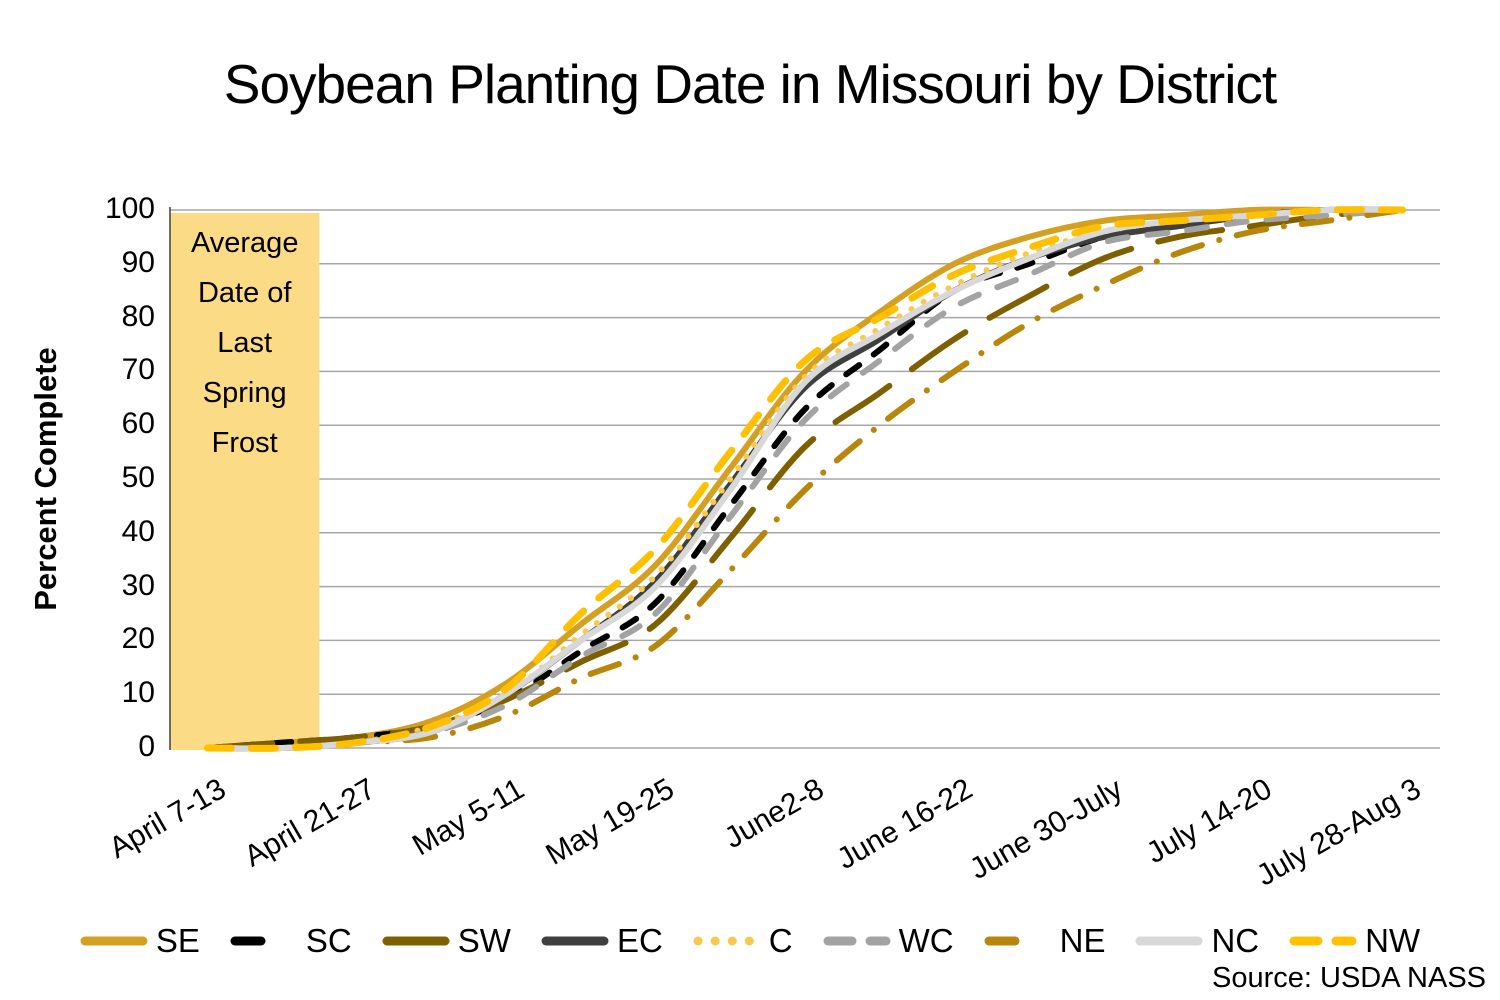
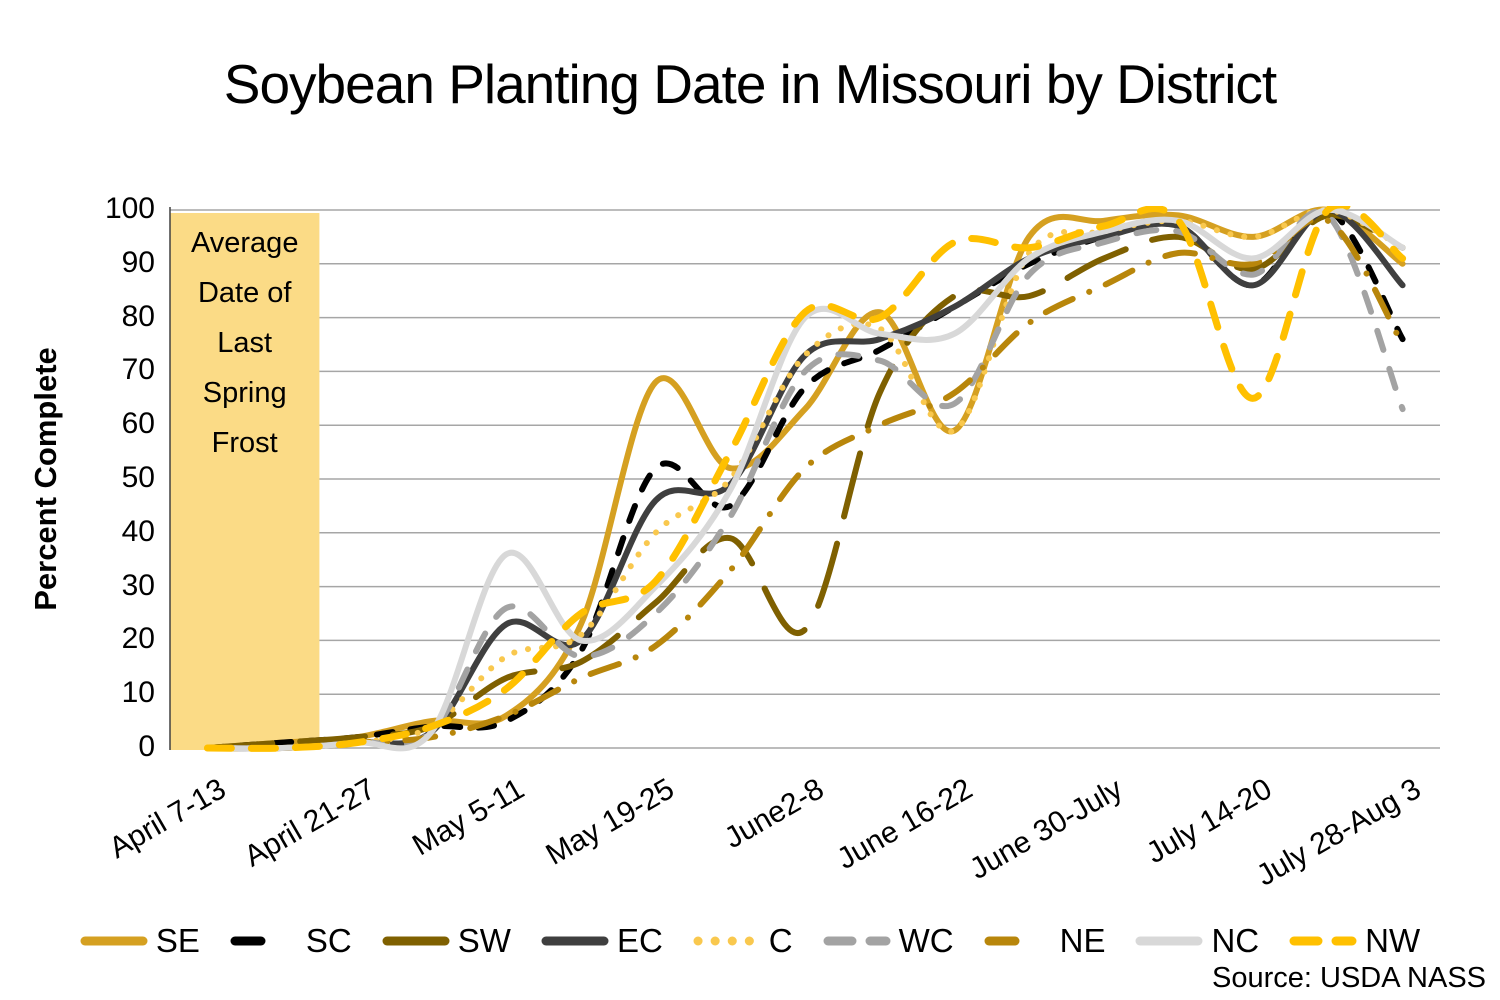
SE/May 5-11: 12 -> 6
SC/May 5-11: 9 -> 5
SW/May 5-11: 9 -> 13
EC/May 5-11: 10 -> 23
C/May 5-11: 10 -> 17
WC/May 5-11: 8 -> 26
NC/May 5-11: 10 -> 36
SE/May 19-25: 34 -> 68
SC/May 19-25: 27 -> 52
SW/May 19-25: 23 -> 27
EC/May 19-25: 31 -> 46
C/May 19-25: 32 -> 40
NW/May 19-25: 37 -> 31
SE/June 2-8: 70 -> 63
SC/June 2-8: 63 -> 67
SW/June 2-8: 56 -> 22
EC/June 2-8: 67 -> 73
C/June 2-8: 69 -> 73
WC/June 2-8: 61 -> 70
NE/June 2-8: 48 -> 52
NC/June 2-8: 68 -> 80
NW/June 2-8: 72 -> 81
SE/June 16-22: 90 -> 59
SC/June 16-22: 85 -> 82
SW/June 16-22: 76 -> 84
EC/June 16-22: 85 -> 82
C/June 16-22: 86 -> 59
WC/June 16-22: 82 -> 64
NE/June 16-22: 70 -> 66
NC/June 16-22: 85 -> 77
NW/June 16-22: 88 -> 94
SE/July 14-20: 100 -> 95
SC/July 14-20: 99 -> 86
SW/July 14-20: 97 -> 89
EC/July 14-20: 99 -> 86
C/July 14-20: 99 -> 95
WC/July 14-20: 98 -> 88
NE/July 14-20: 96 -> 90
NC/July 14-20: 99 -> 91
NW/July 14-20: 99 -> 65
SE/July 28-Aug 3: 100 -> 90
SC/July 28-Aug 3: 100 -> 76
SW/July 28-Aug 3: 100 -> 93
EC/July 28-Aug 3: 100 -> 86
C/July 28-Aug 3: 100 -> 93
WC/July 28-Aug 3: 100 -> 63
NE/July 28-Aug 3: 100 -> 75
NC/July 28-Aug 3: 100 -> 93
NW/July 28-Aug 3: 100 -> 91
